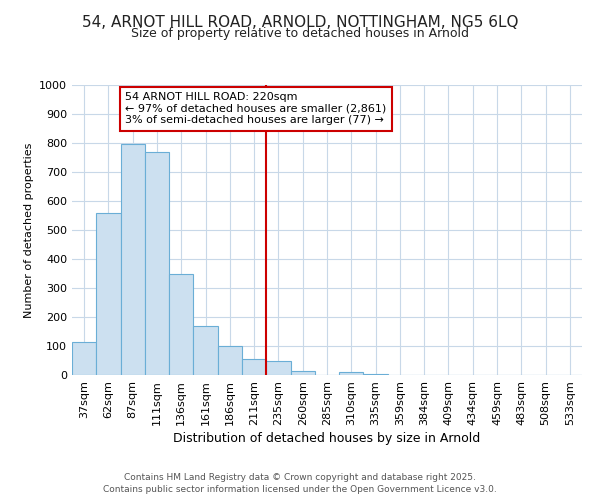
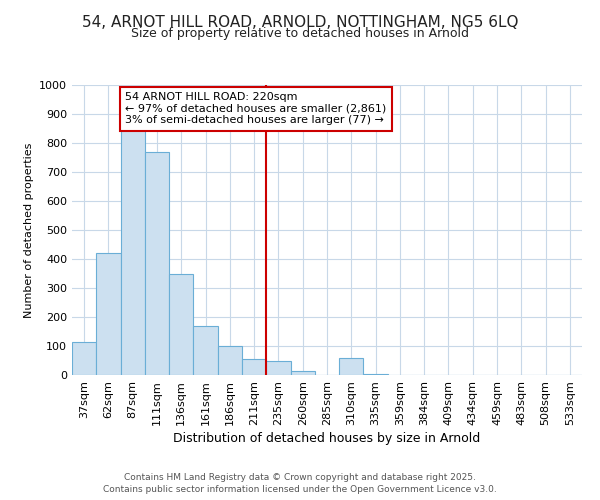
62sqm: 560 -> 420
87sqm: 795 -> 845
310sqm: 10 -> 60
